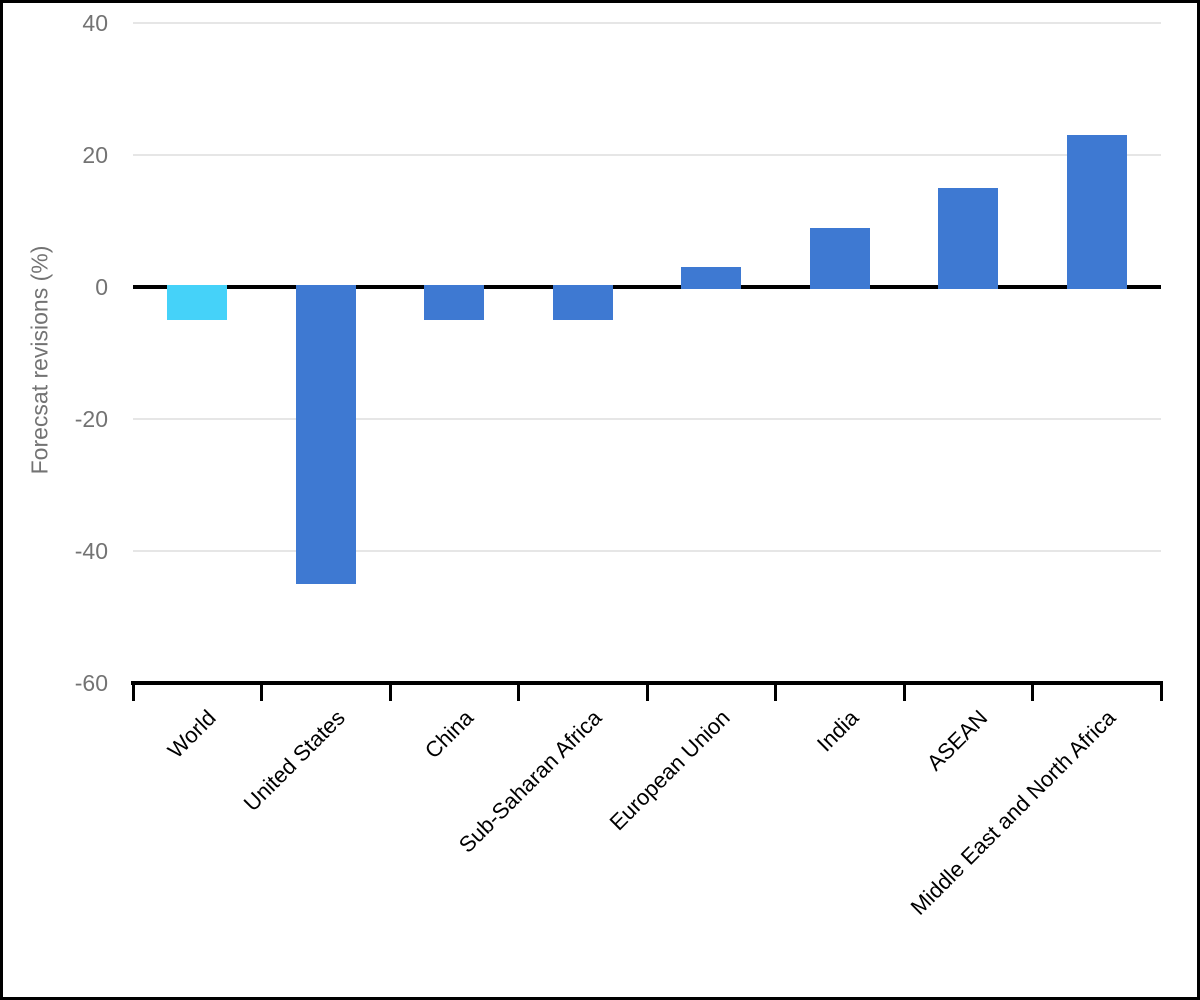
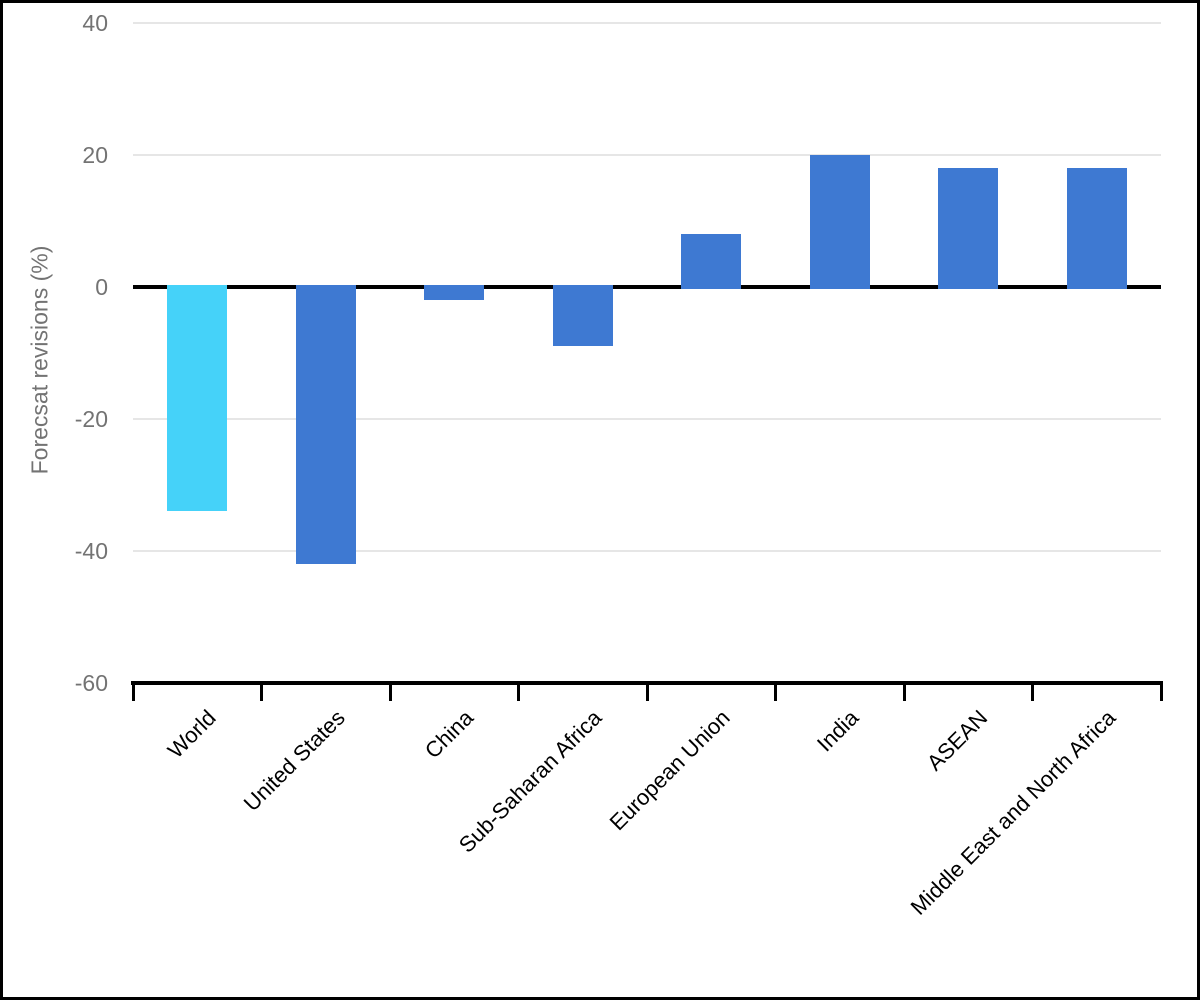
World: -5 -> -34
United States: -45 -> -42
China: -5 -> -2
Sub-Saharan Africa: -5 -> -9
European Union: 3 -> 8
India: 9 -> 20
ASEAN: 15 -> 18
Middle East and North Africa: 23 -> 18
